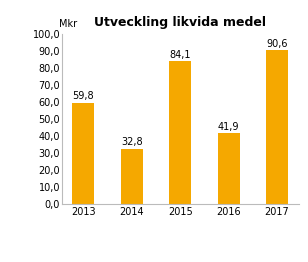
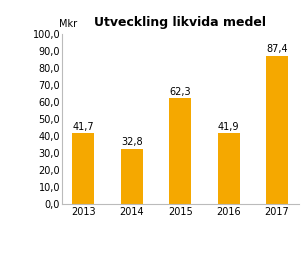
2013: 59,8 -> 41,7
2015: 84,1 -> 62,3
2017: 90,6 -> 87,4
